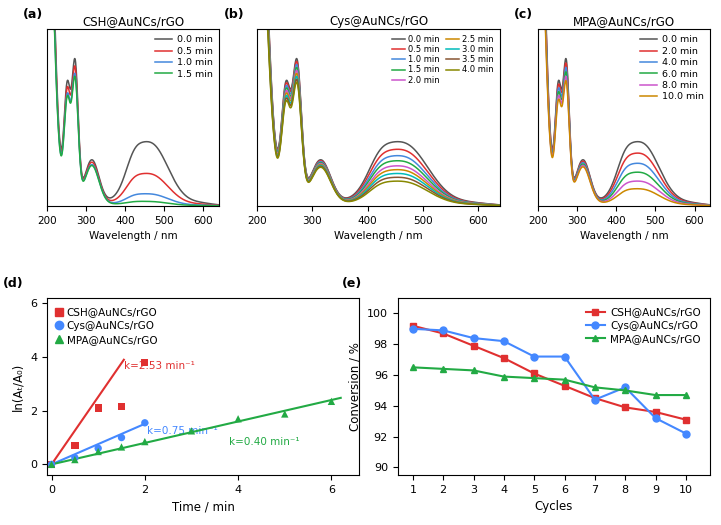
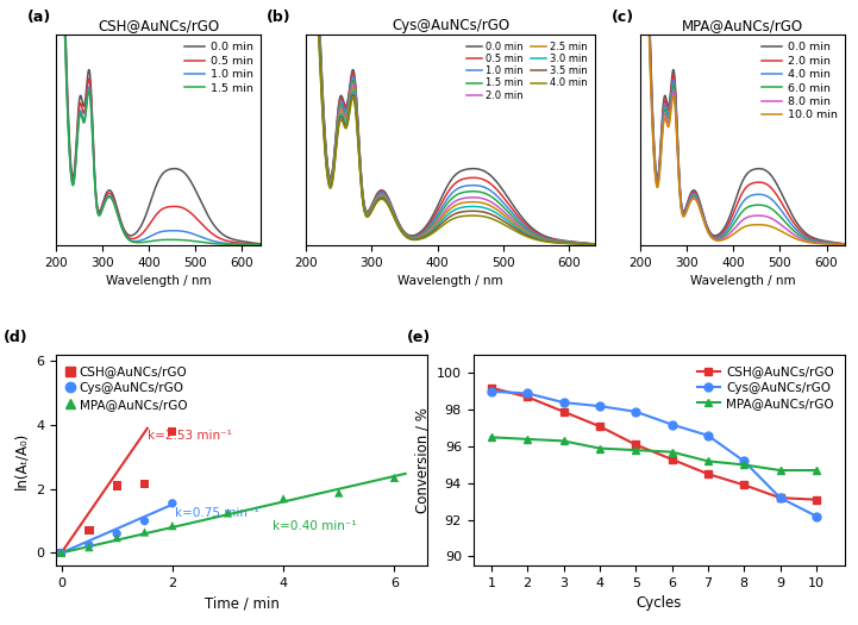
Cys@AuNCs/rGO/5: 97.2 -> 97.9
Cys@AuNCs/rGO/7: 94.4 -> 96.6
CSH@AuNCs/rGO/9: 93.6 -> 93.2
